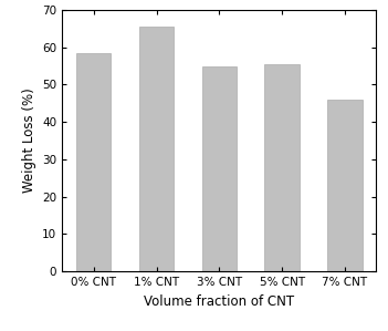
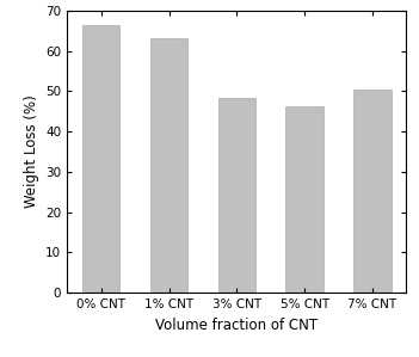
0% CNT: 58.5 -> 66.5
1% CNT: 65.5 -> 63.3
3% CNT: 55.0 -> 48.5
5% CNT: 55.5 -> 46.3
7% CNT: 46.0 -> 50.3
